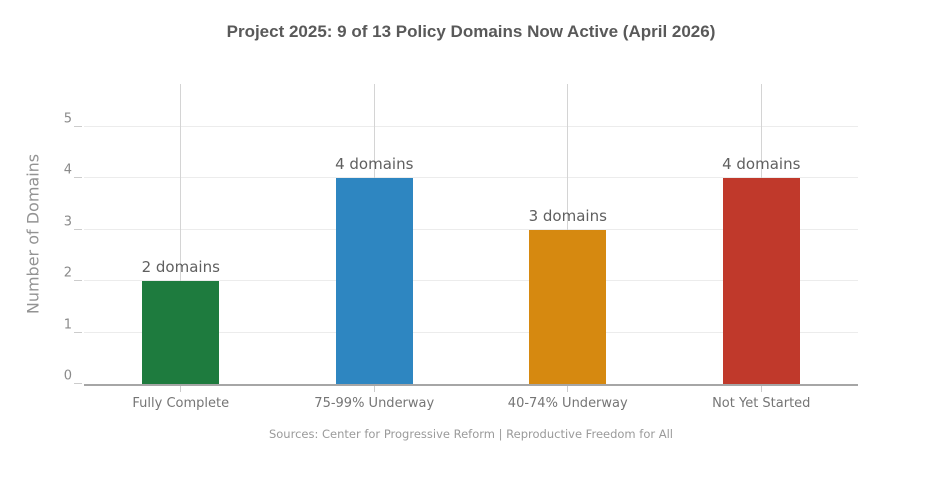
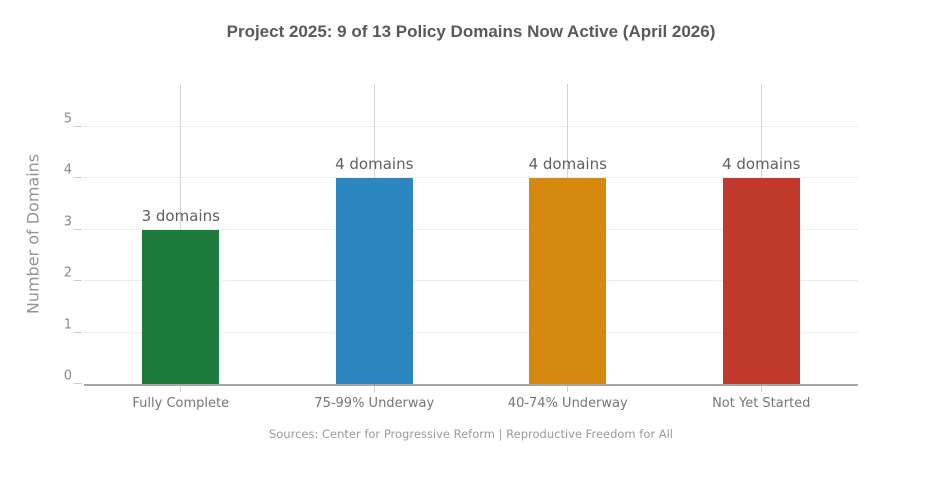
Fully Complete: 2 -> 3
40-74% Underway: 3 -> 4
